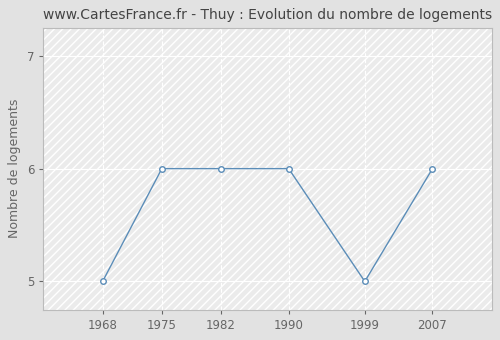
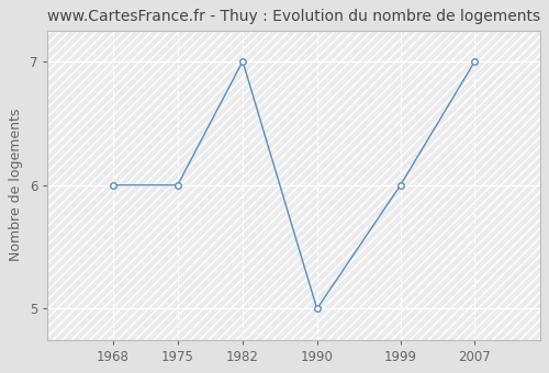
1968: 5 -> 6
1982: 6 -> 7
1990: 6 -> 5
1999: 5 -> 6
2007: 6 -> 7
